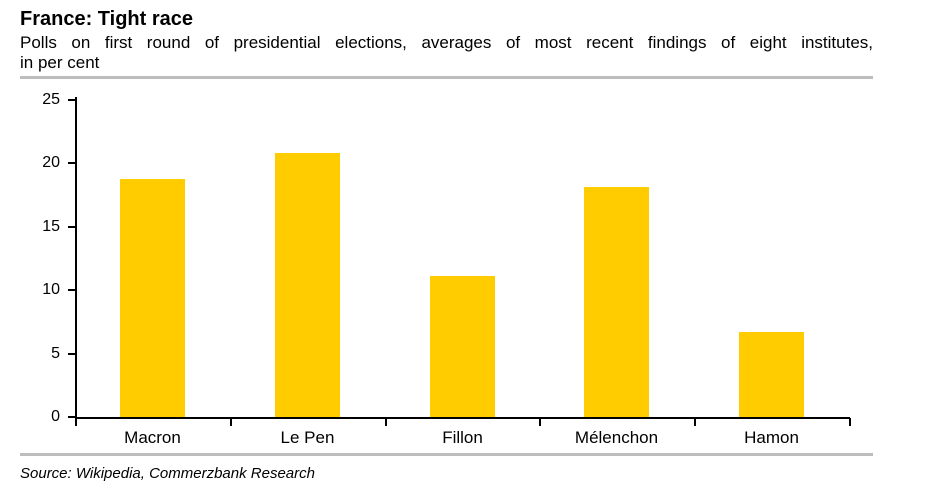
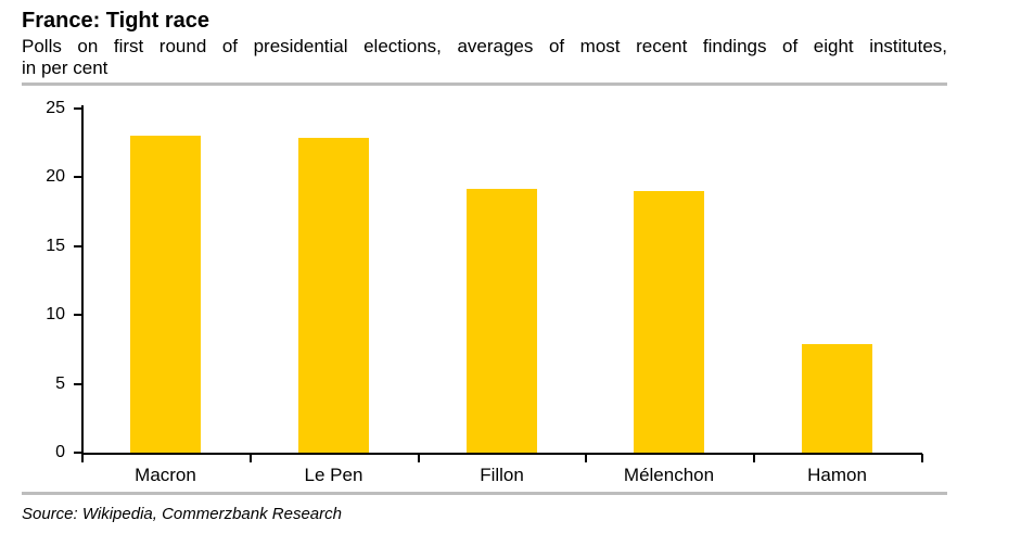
Macron: 18.8 -> 23.0
Le Pen: 20.8 -> 22.9
Fillon: 11.1 -> 19.2
Mélenchon: 18.1 -> 19.0
Hamon: 6.7 -> 7.9
